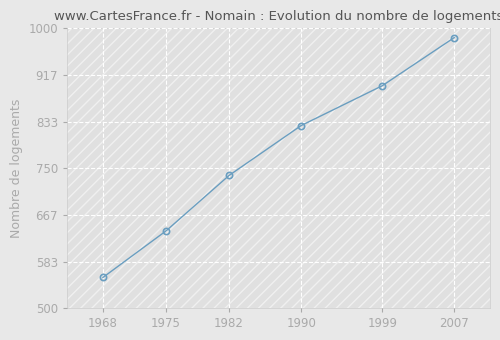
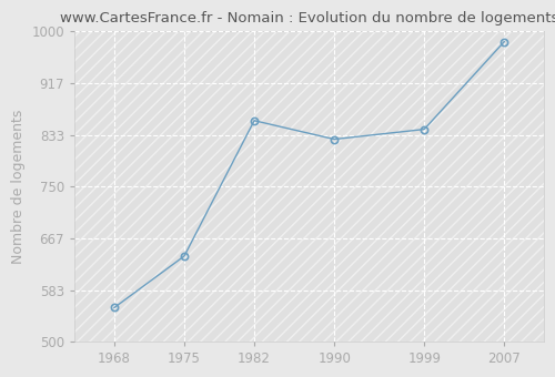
1982: 737 -> 856
1999: 897 -> 842
